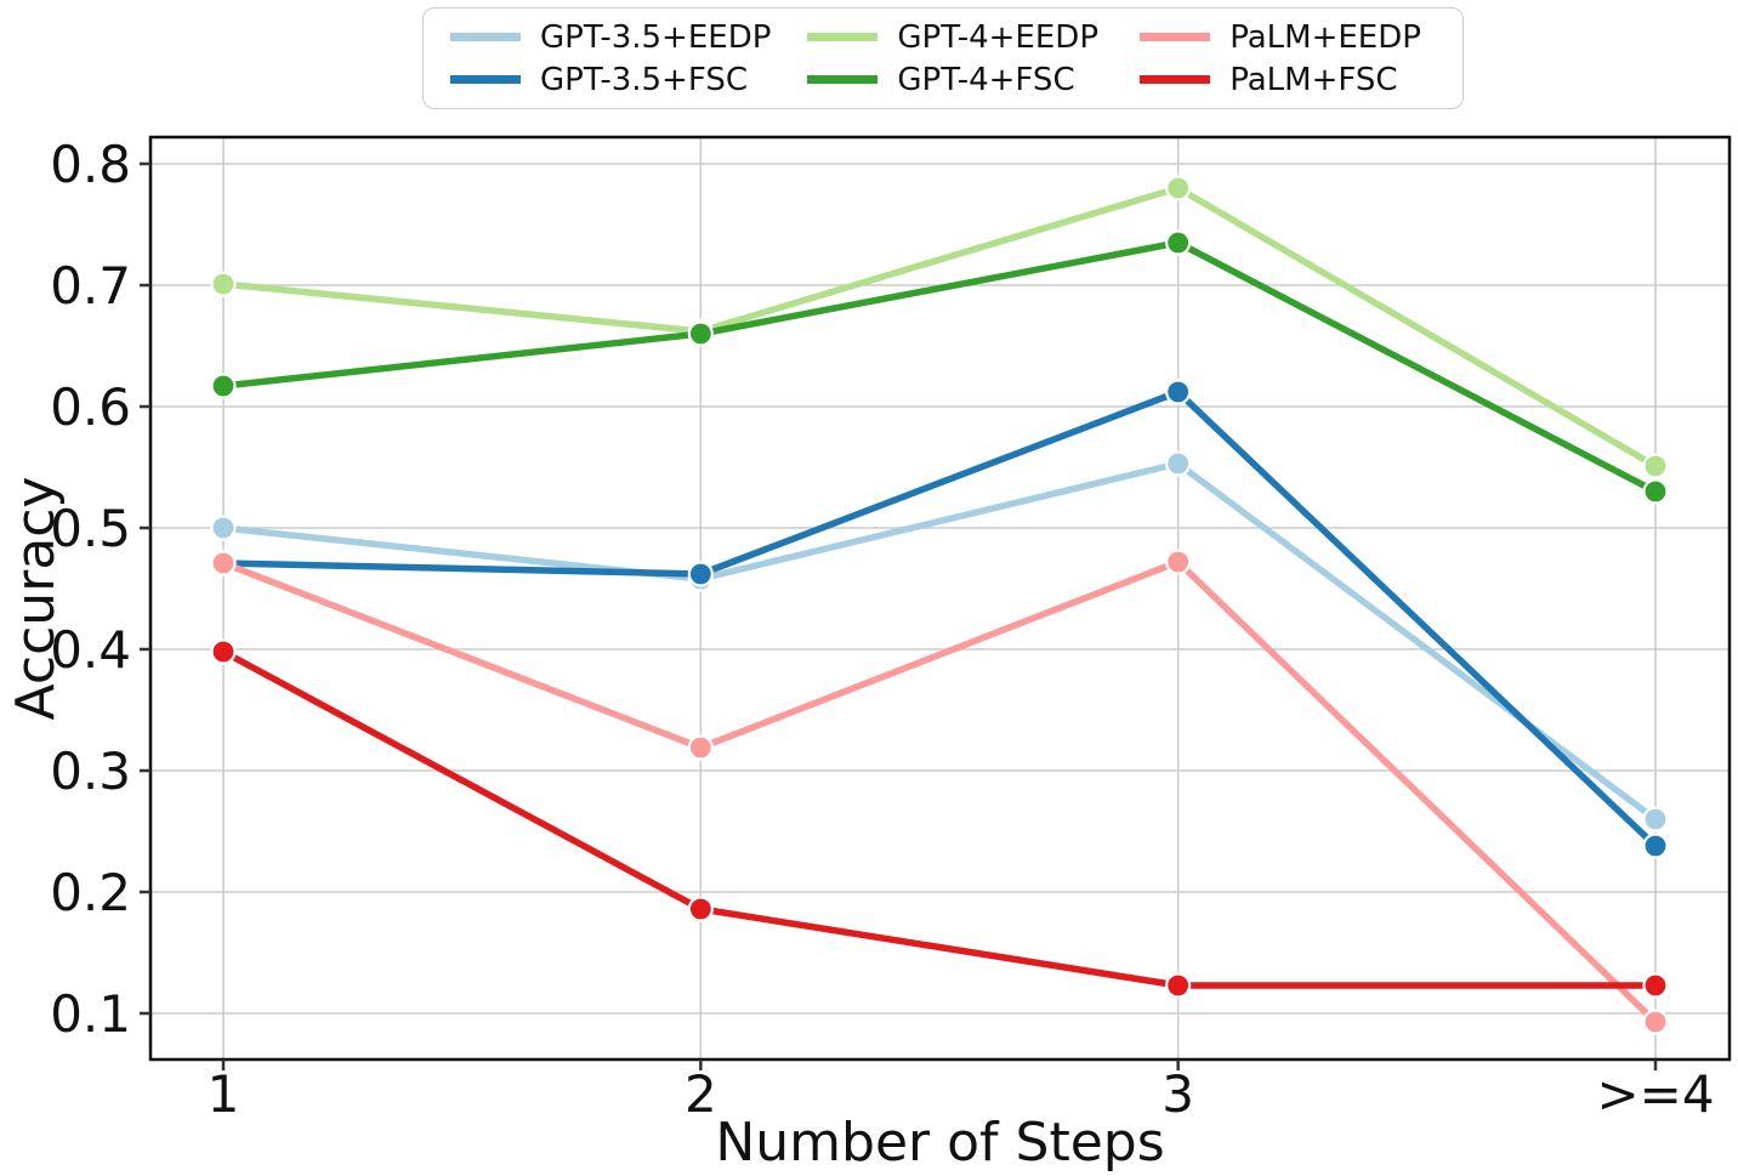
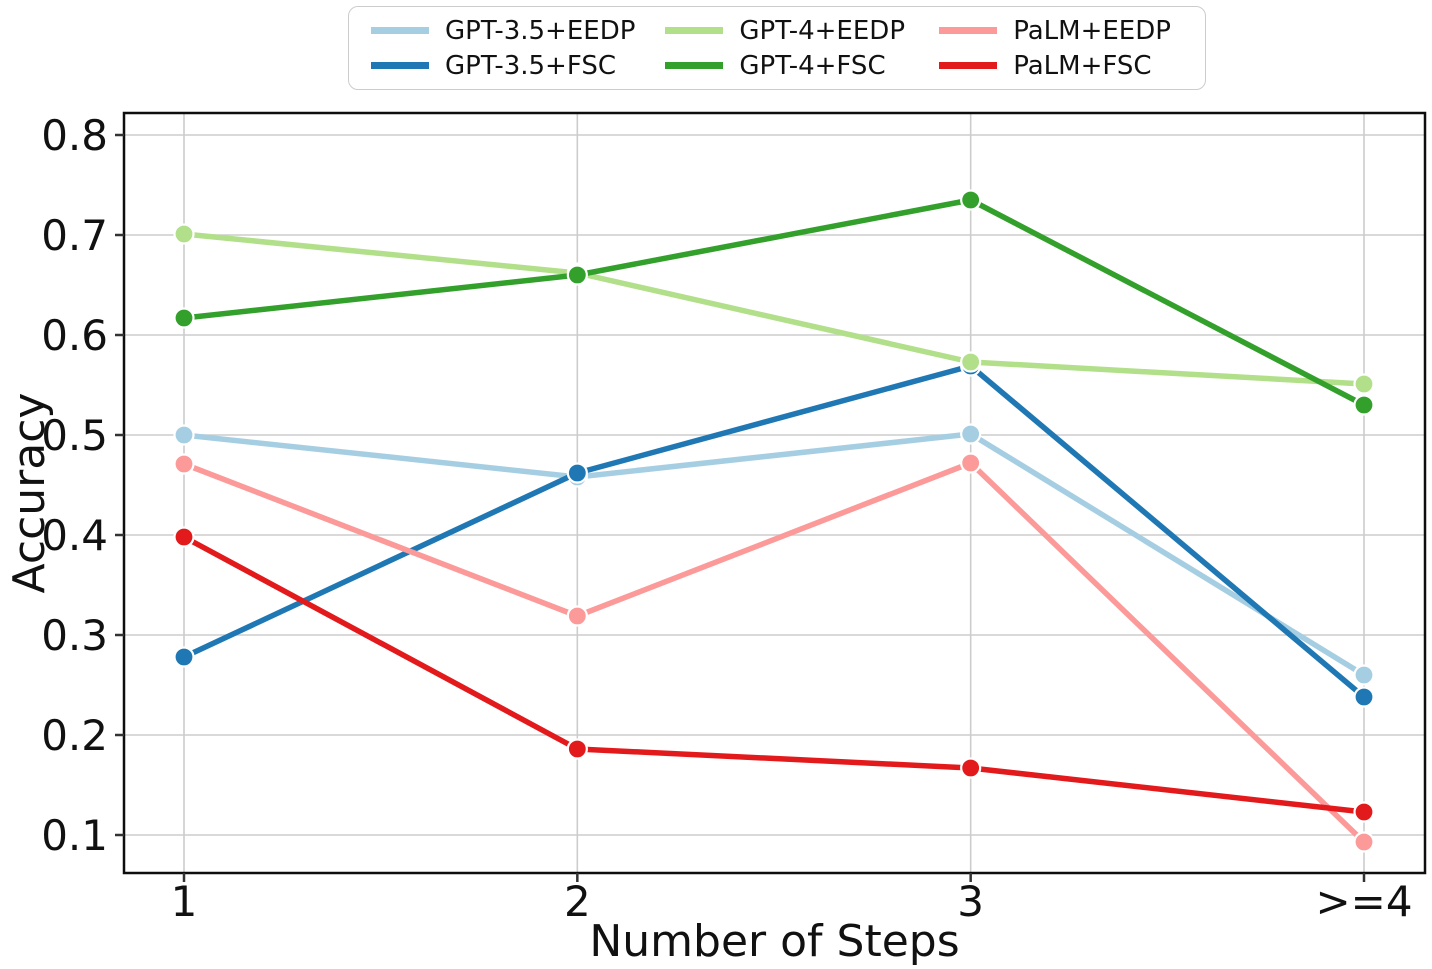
GPT-3.5+FSC/1: 0.471 -> 0.278
GPT-3.5+EEDP/3: 0.553 -> 0.501
GPT-3.5+FSC/3: 0.612 -> 0.569
GPT-4+EEDP/3: 0.780 -> 0.573
PaLM+FSC/3: 0.123 -> 0.167
